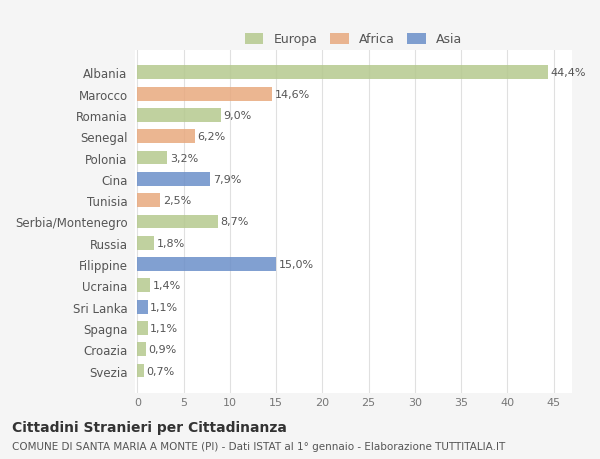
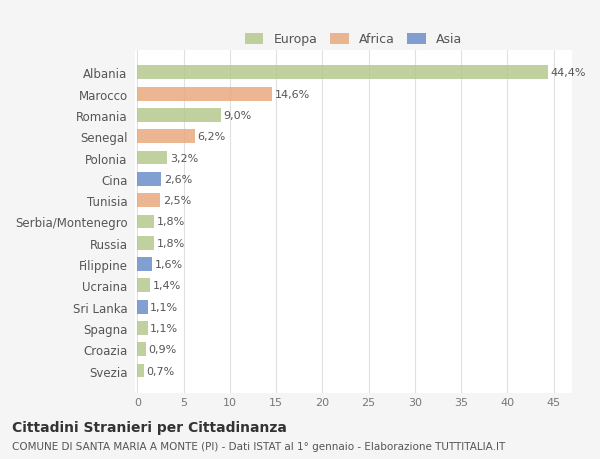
Cina: 7,9% -> 2,6%
Serbia/Montenegro: 8,7% -> 1,8%
Filippine: 15,0% -> 1,6%
